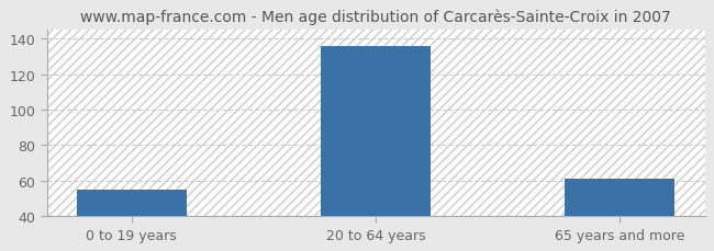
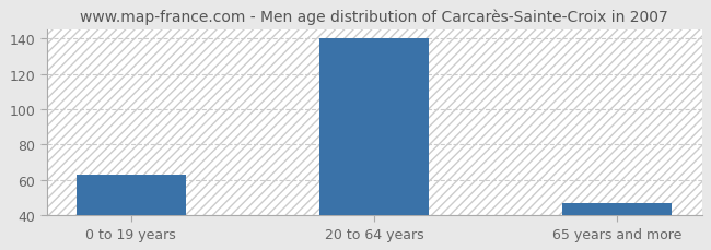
0 to 19 years: 55 -> 63
20 to 64 years: 136 -> 140
65 years and more: 61 -> 47
